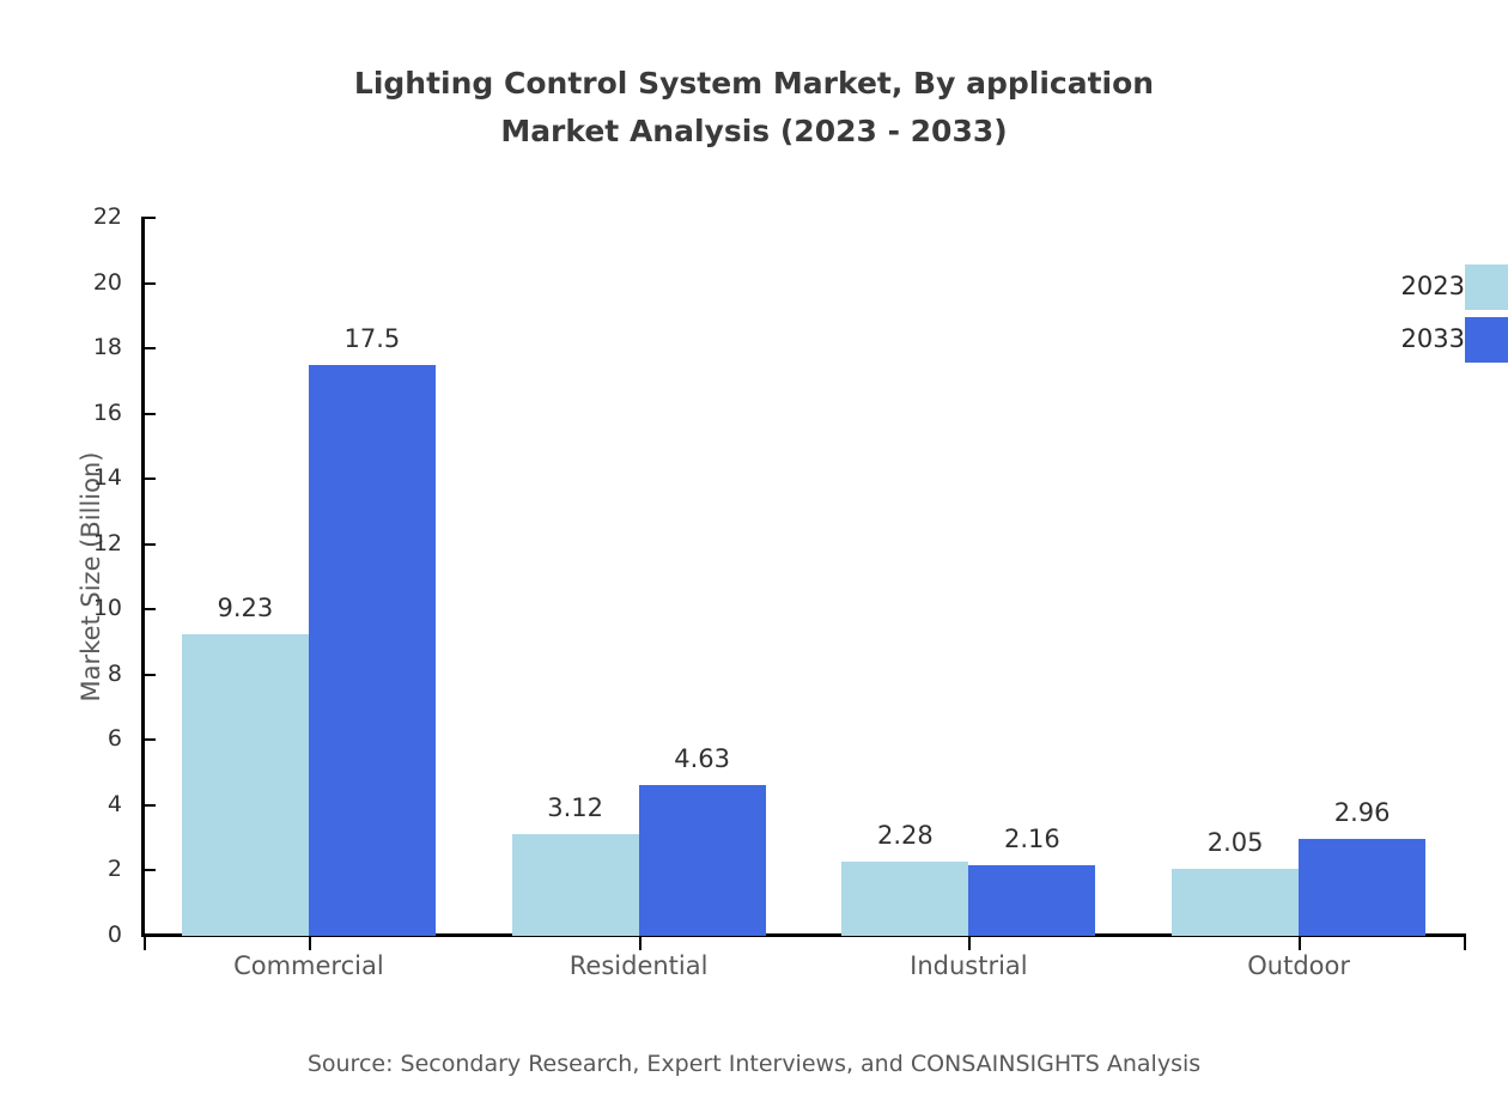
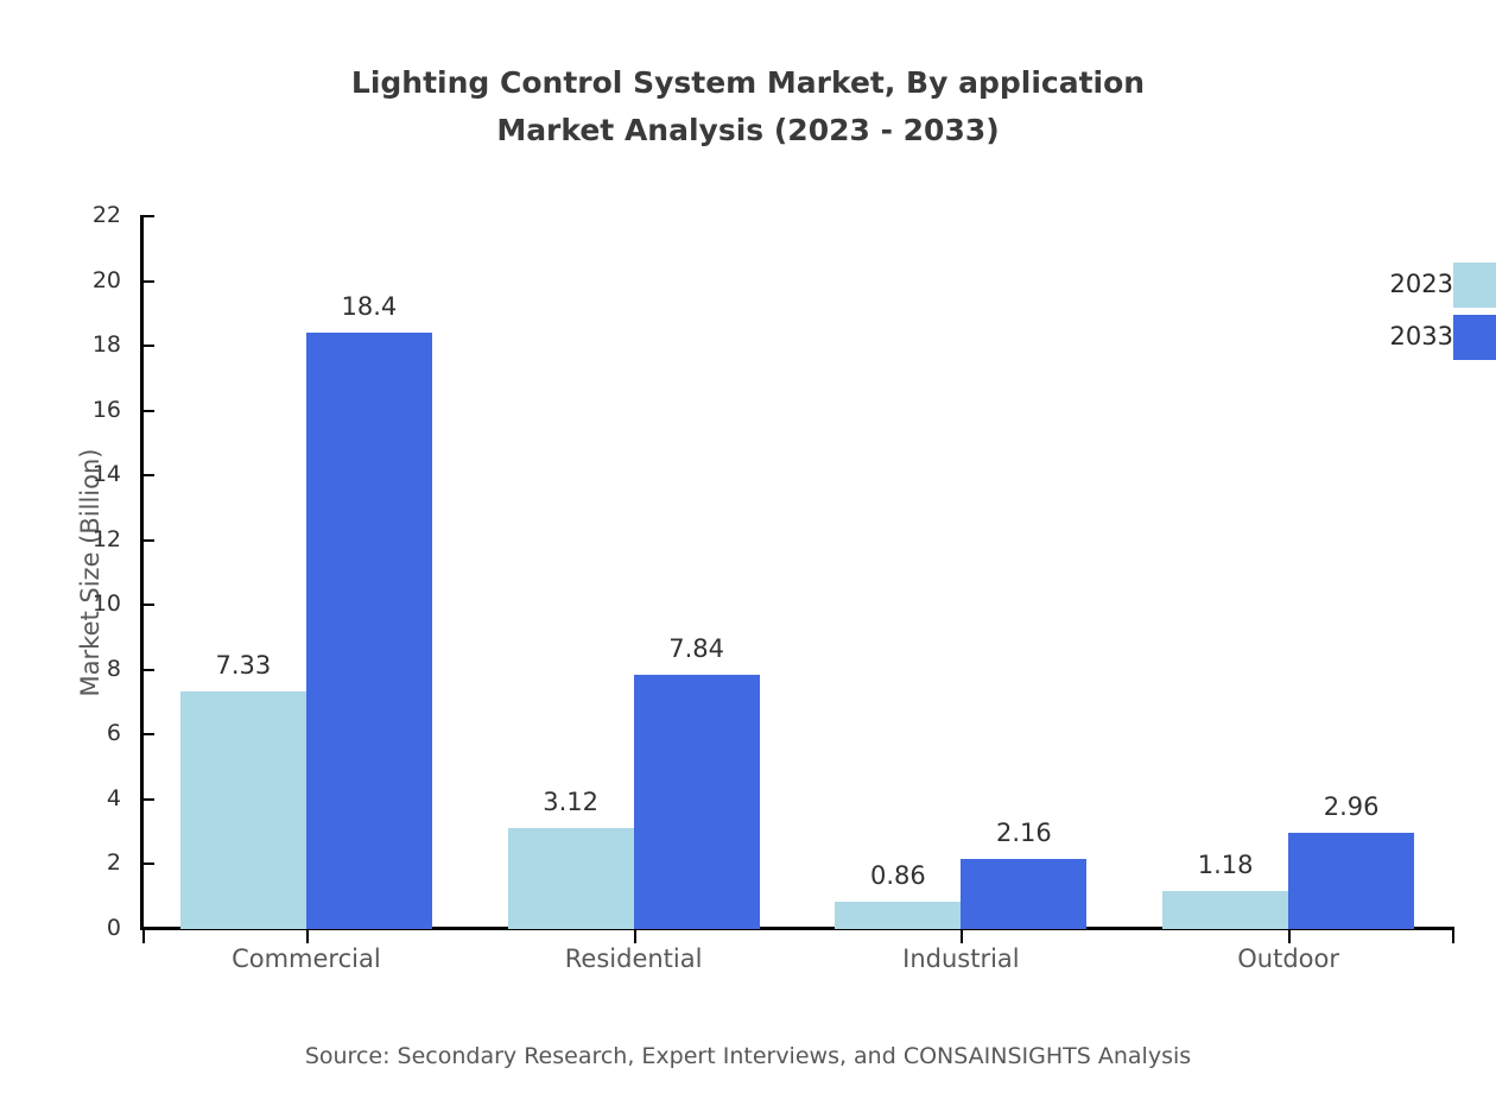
2023/Commercial: 9.23 -> 7.33
2033/Commercial: 17.5 -> 18.4
2033/Residential: 4.63 -> 7.84
2023/Industrial: 2.28 -> 0.86
2023/Outdoor: 2.05 -> 1.18
